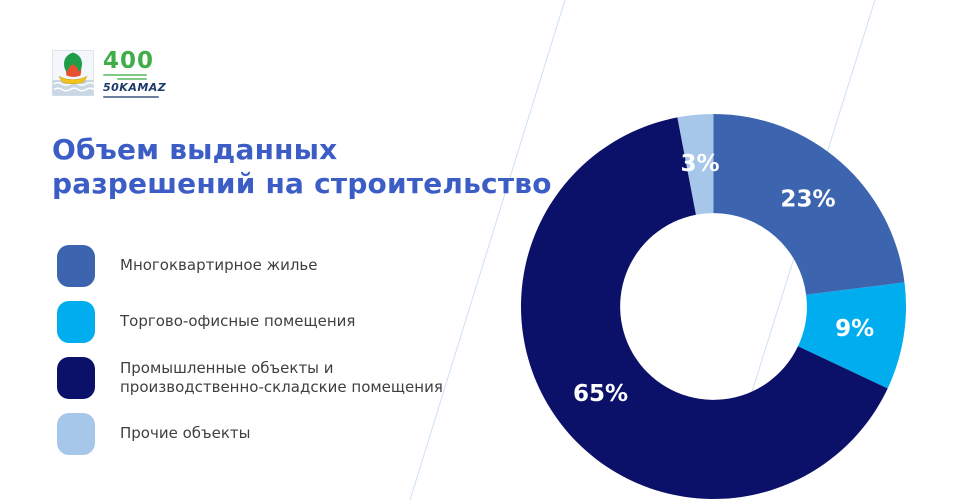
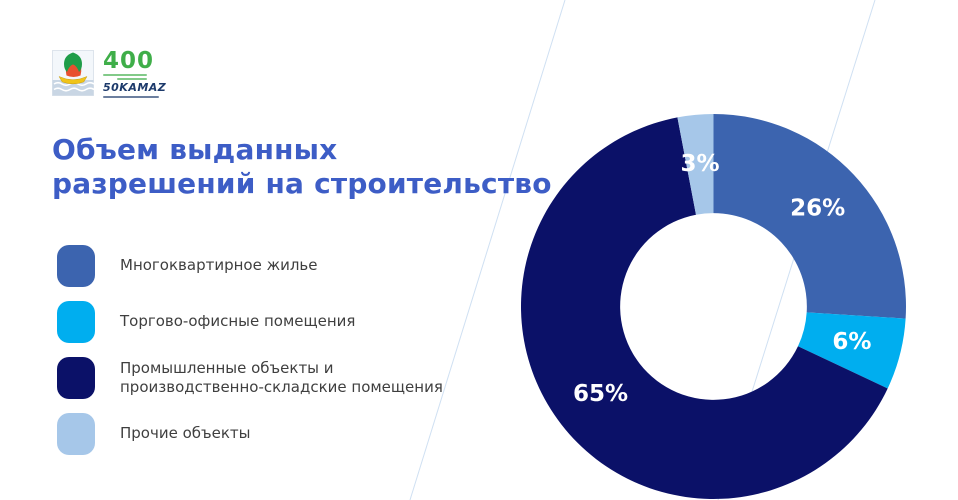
Многоквартирное жилье: 23% -> 26%
Торгово-офисные помещения: 9% -> 6%
